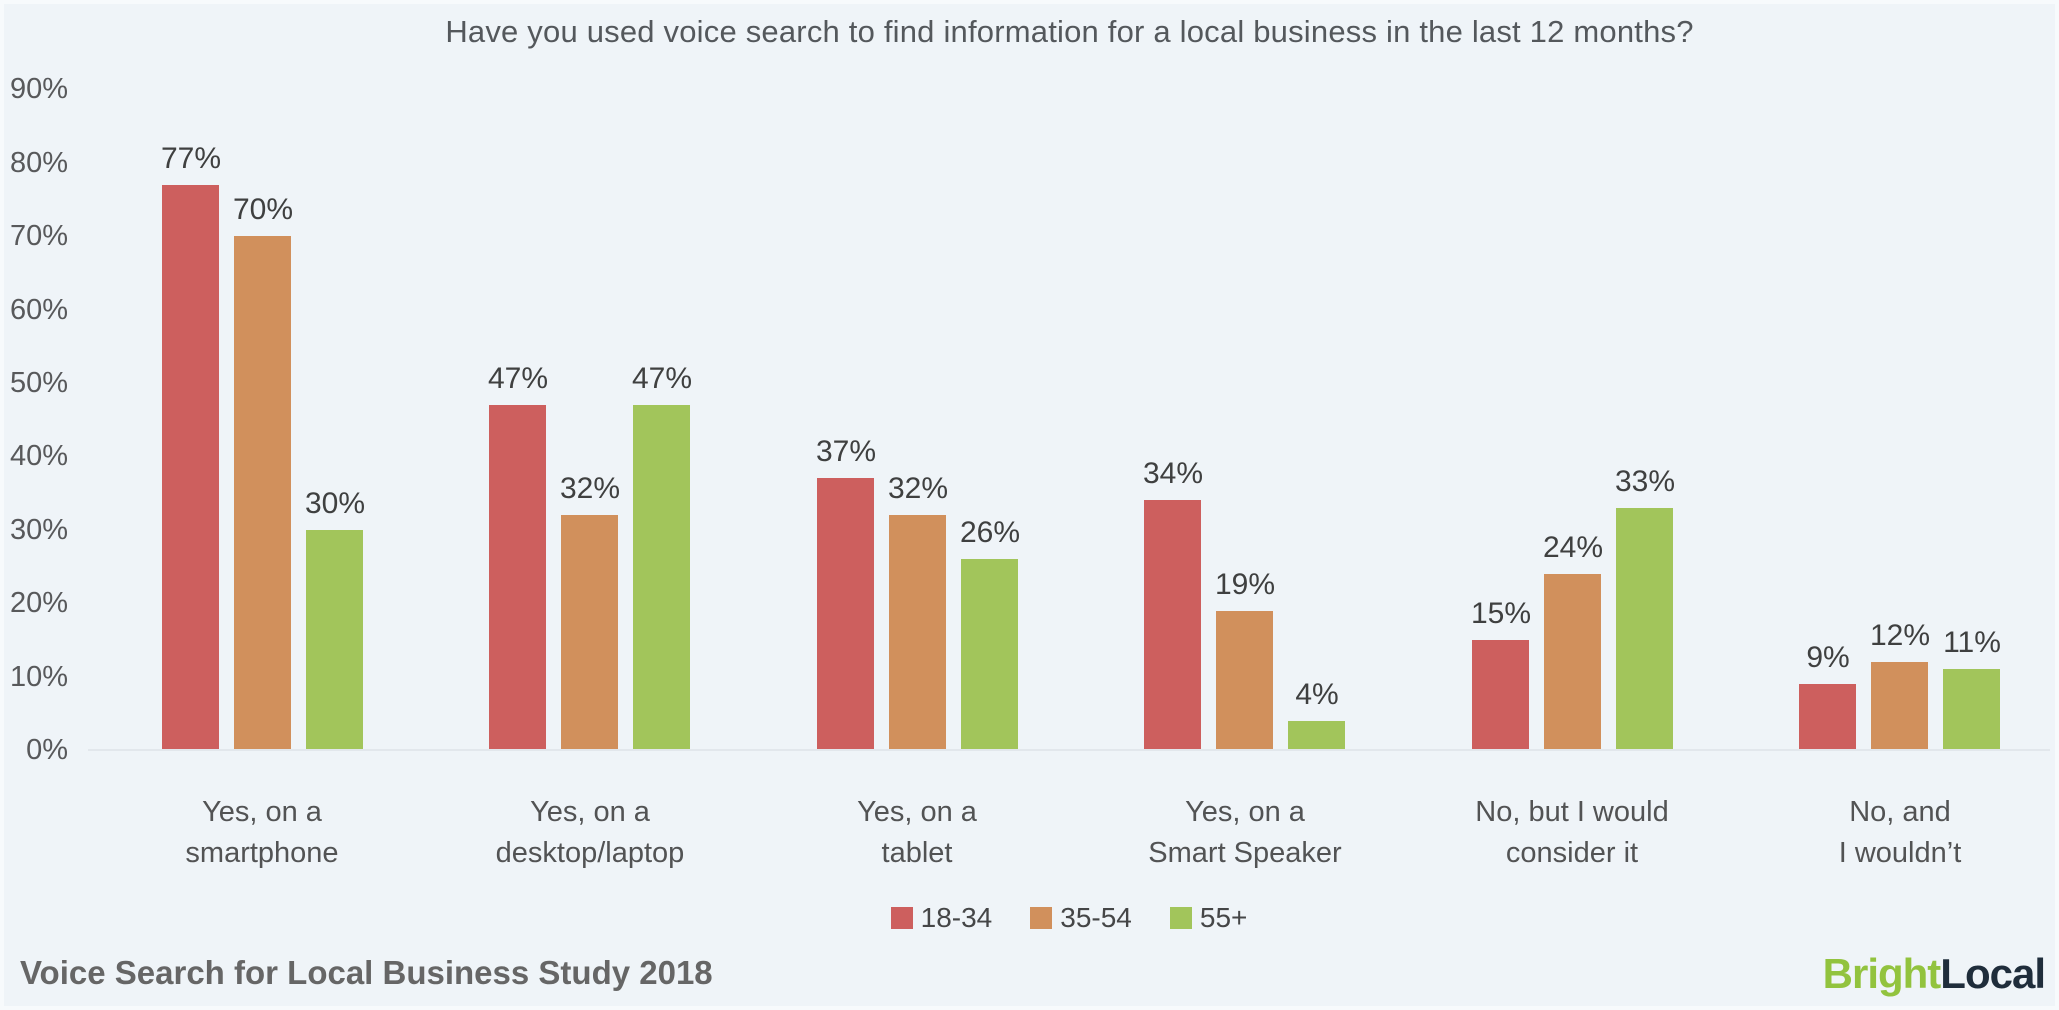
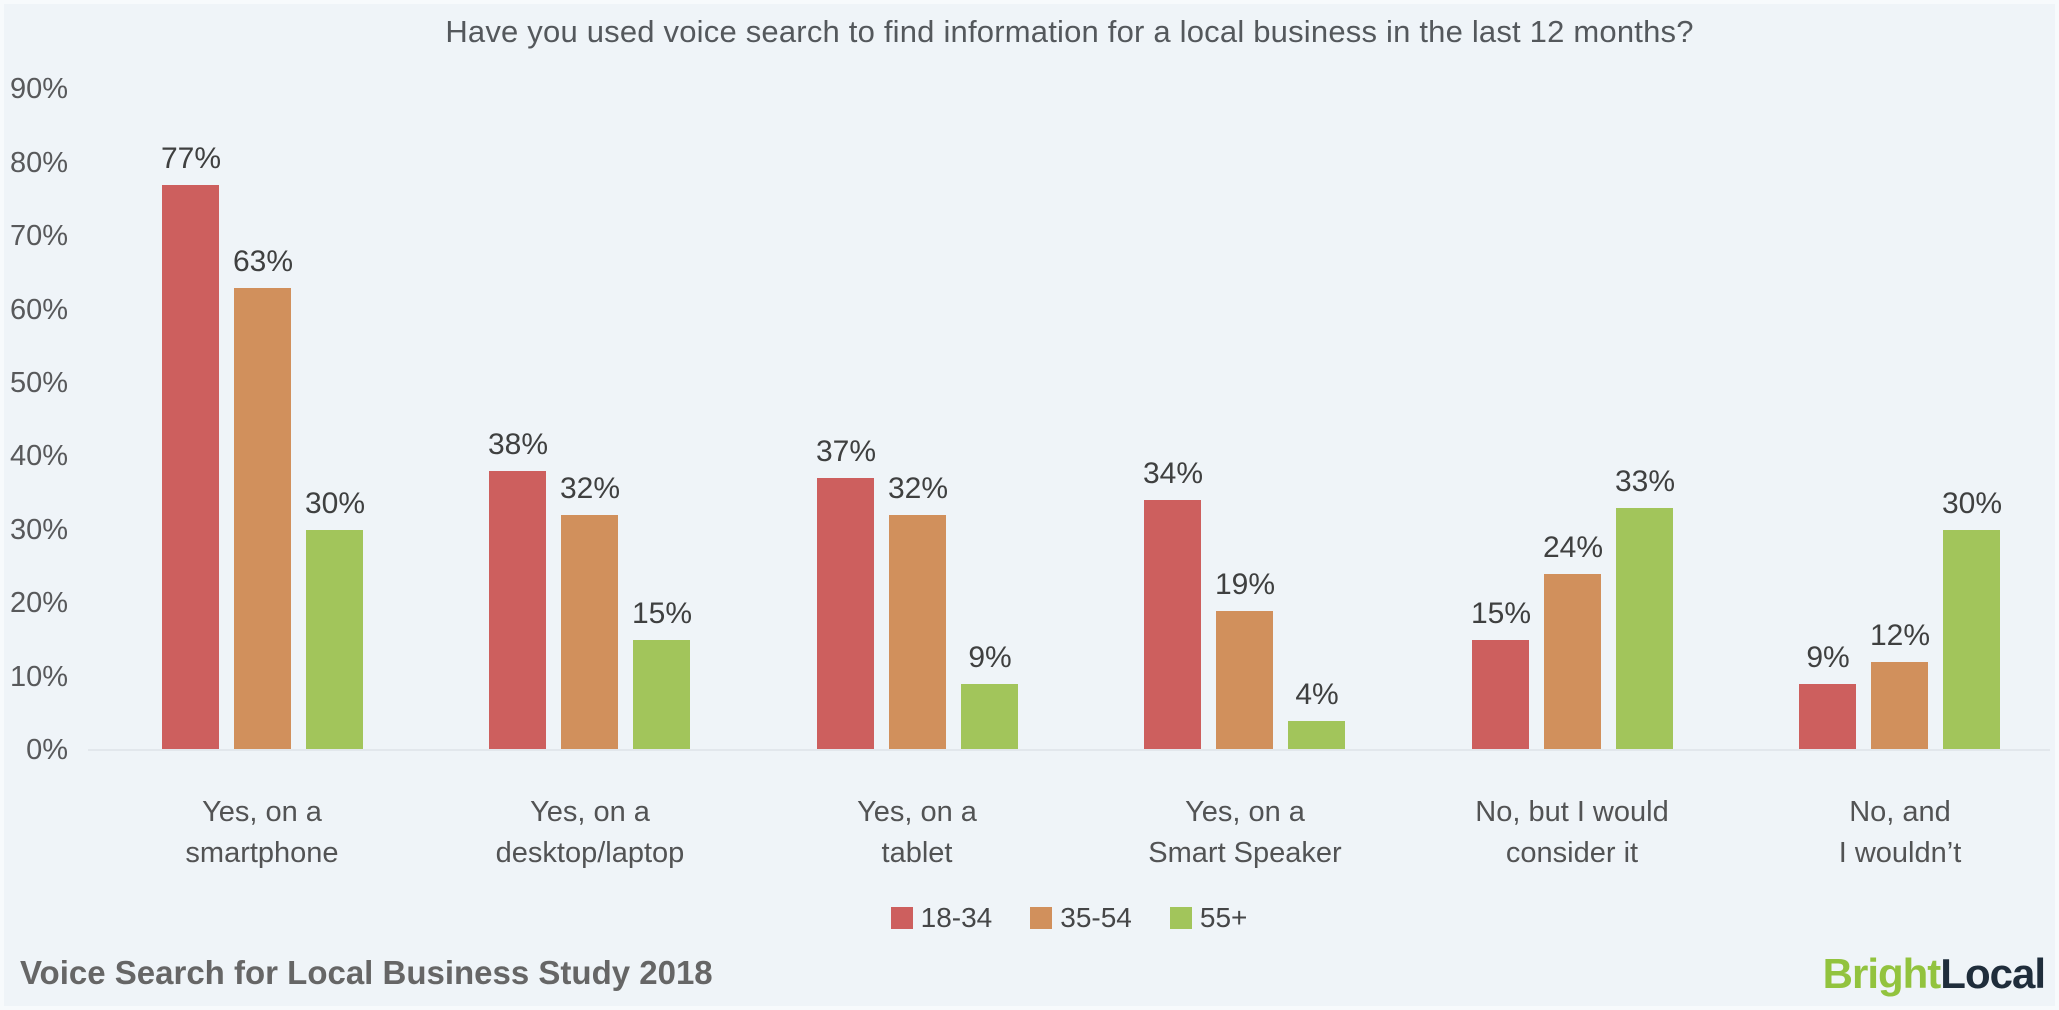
35-54/Yes, on a smartphone: 70% -> 63%
18-34/Yes, on a desktop/laptop: 47% -> 38%
55+/Yes, on a desktop/laptop: 47% -> 15%
55+/Yes, on a tablet: 26% -> 9%
55+/No, and I wouldn’t: 11% -> 30%
